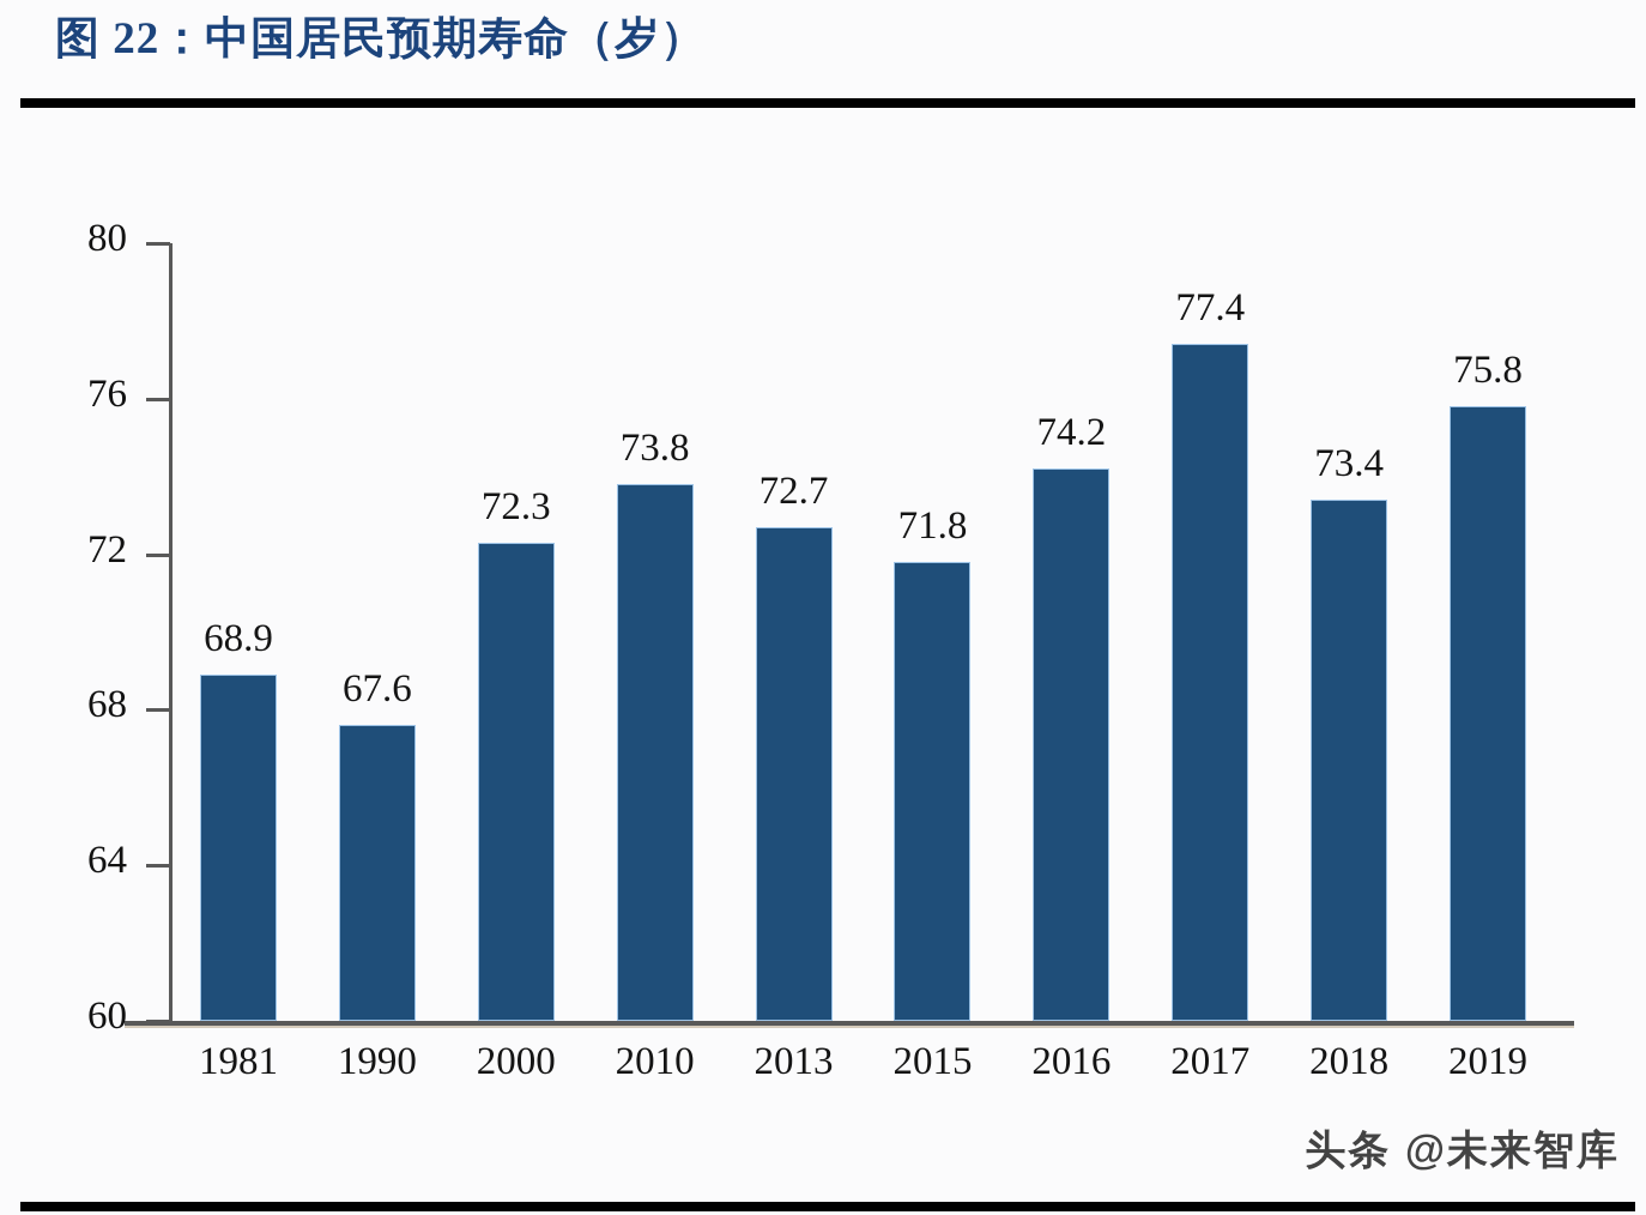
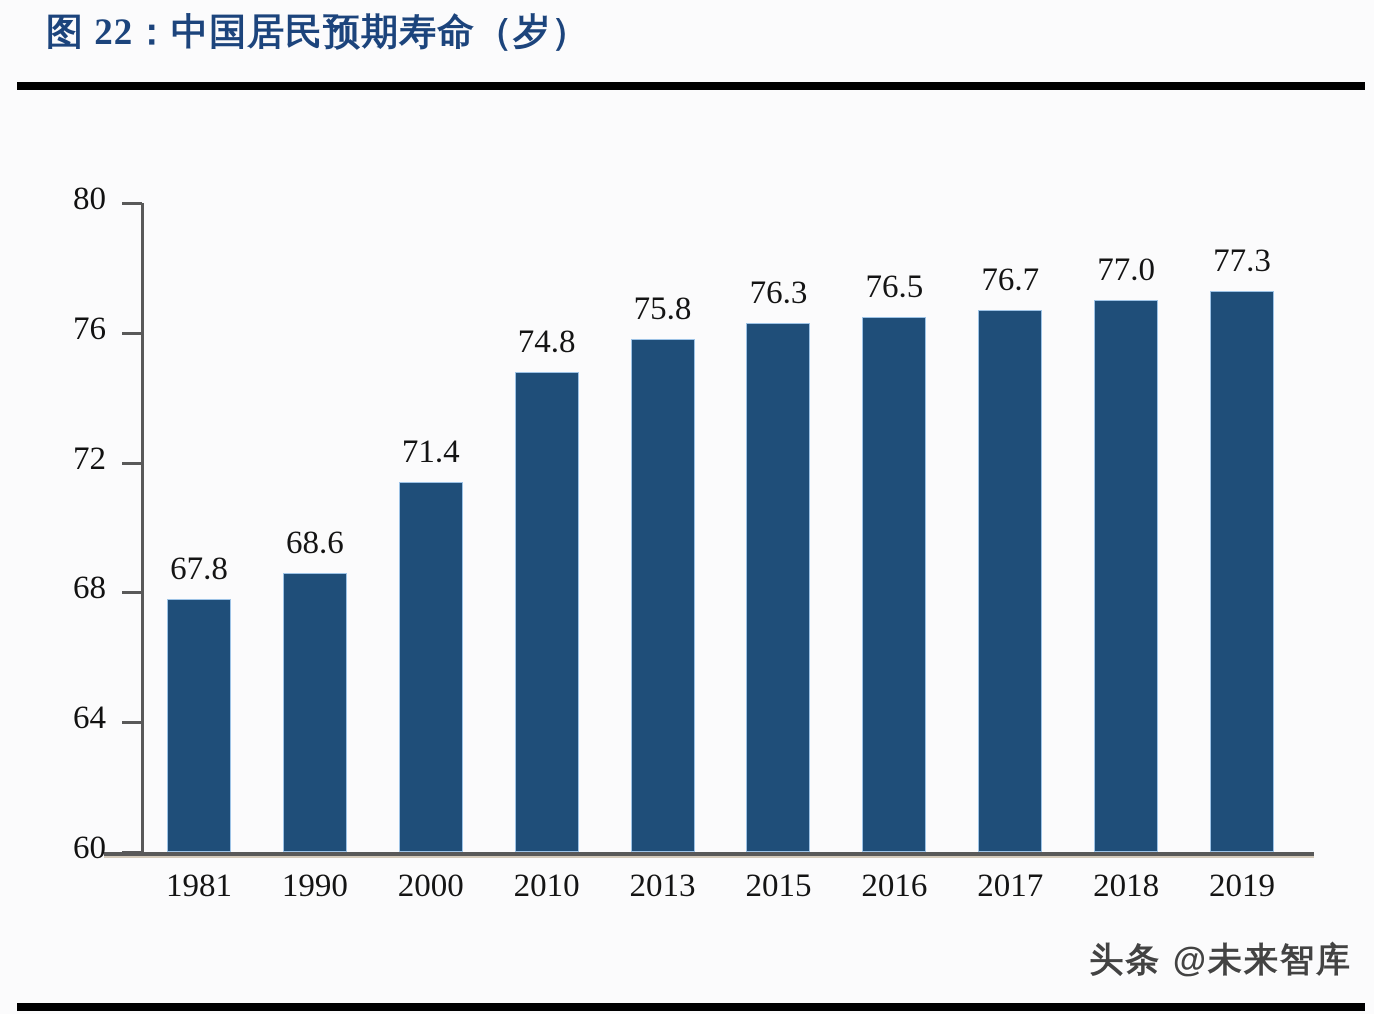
1981: 68.9 -> 67.8
1990: 67.6 -> 68.6
2000: 72.3 -> 71.4
2010: 73.8 -> 74.8
2013: 72.7 -> 75.8
2015: 71.8 -> 76.3
2016: 74.2 -> 76.5
2017: 77.4 -> 76.7
2018: 73.4 -> 77.0
2019: 75.8 -> 77.3
